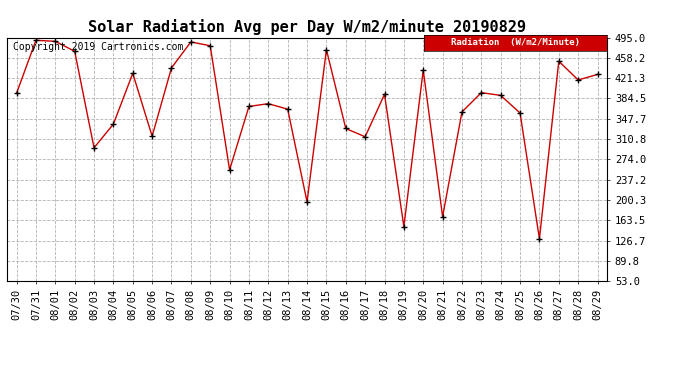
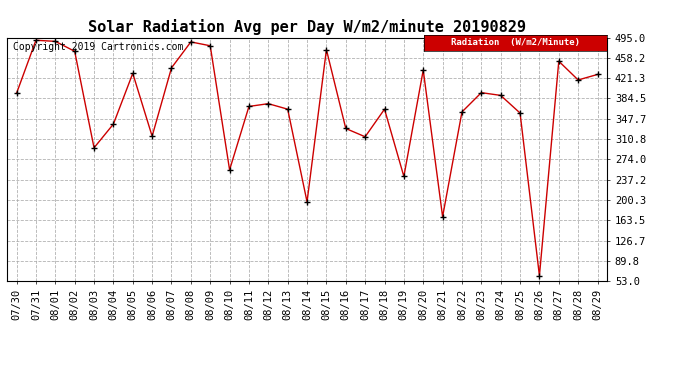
08/18: 392 -> 365
08/19: 152 -> 243
08/26: 130 -> 63
